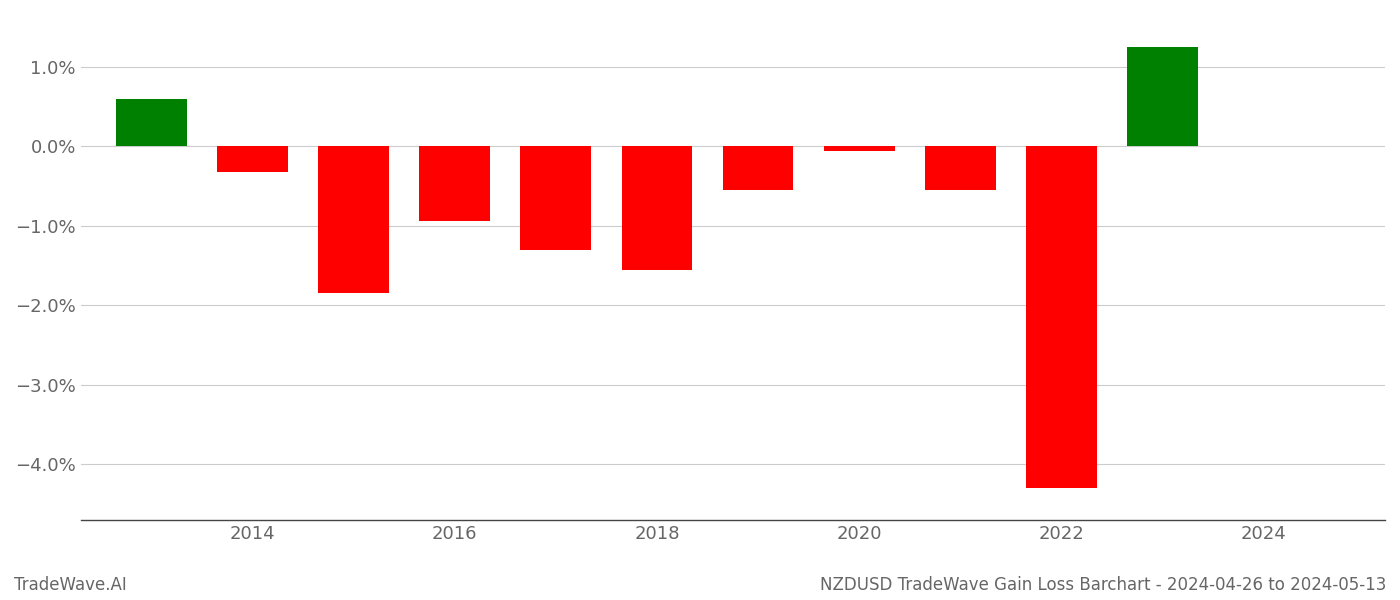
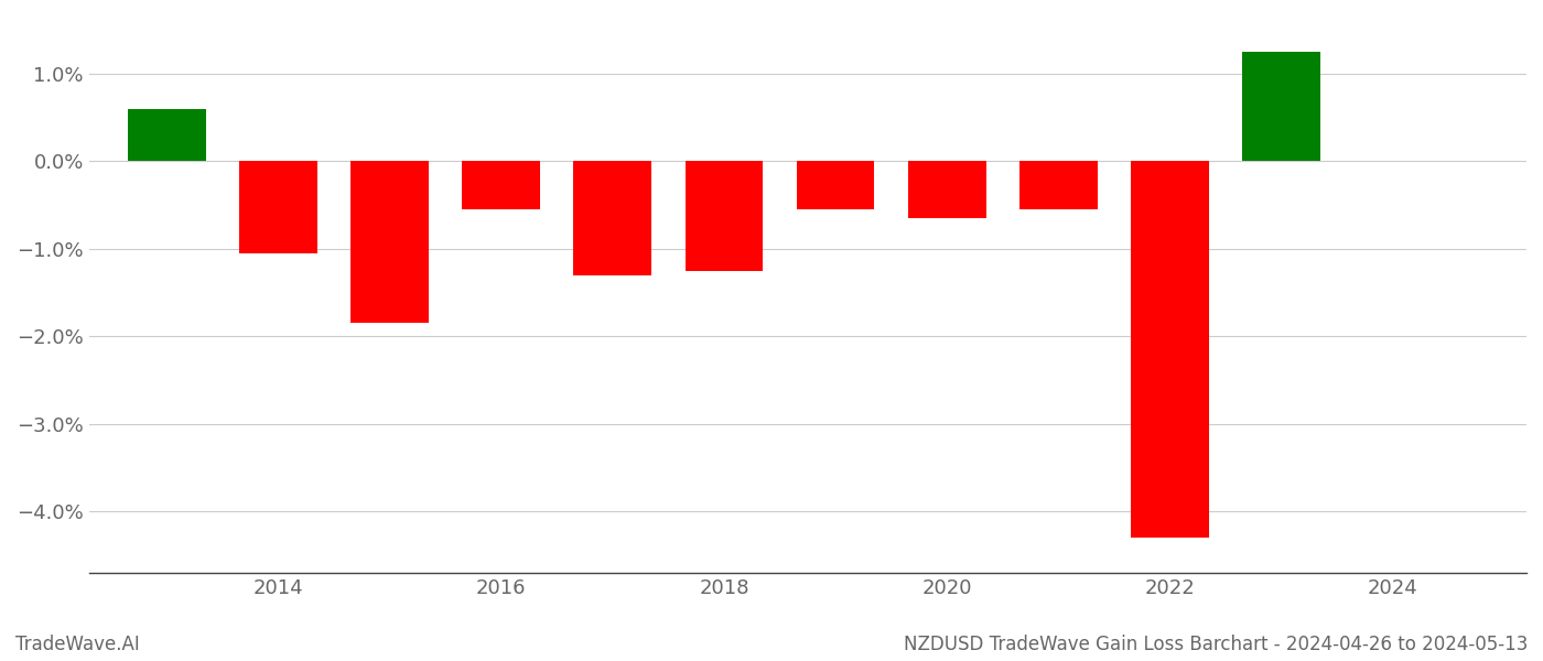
2014: -0.32% -> -1.05%
2016: -0.94% -> -0.55%
2018: -1.56% -> -1.25%
2020: -0.06% -> -0.65%
